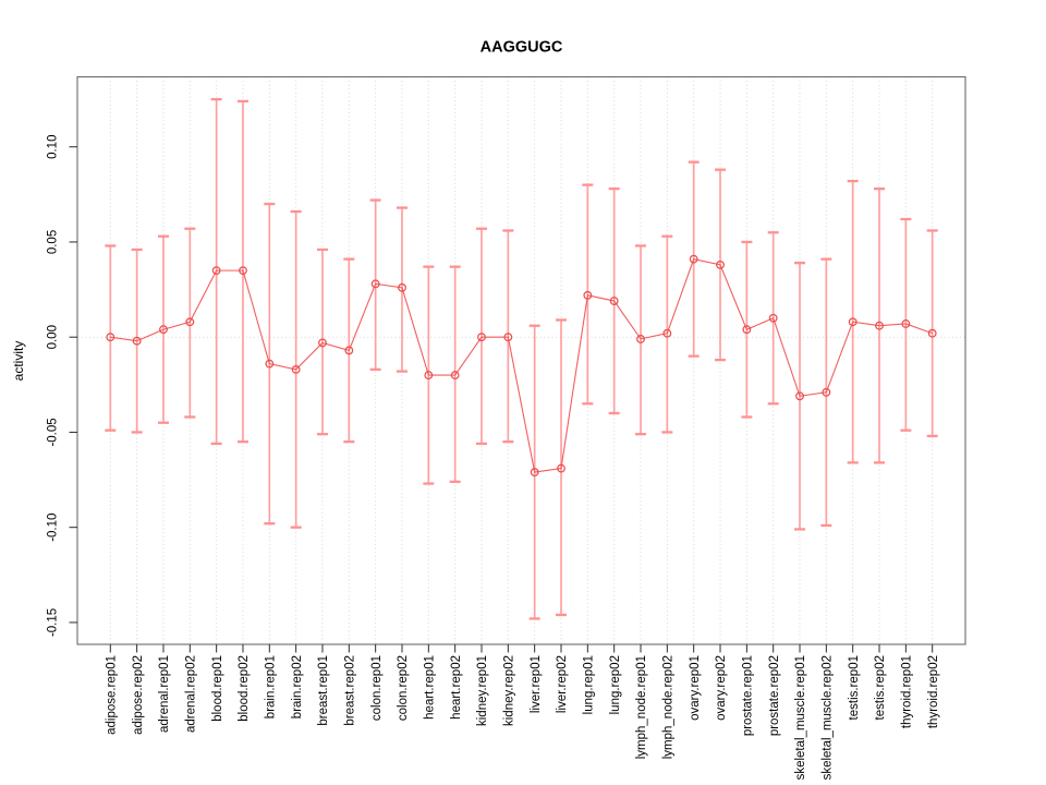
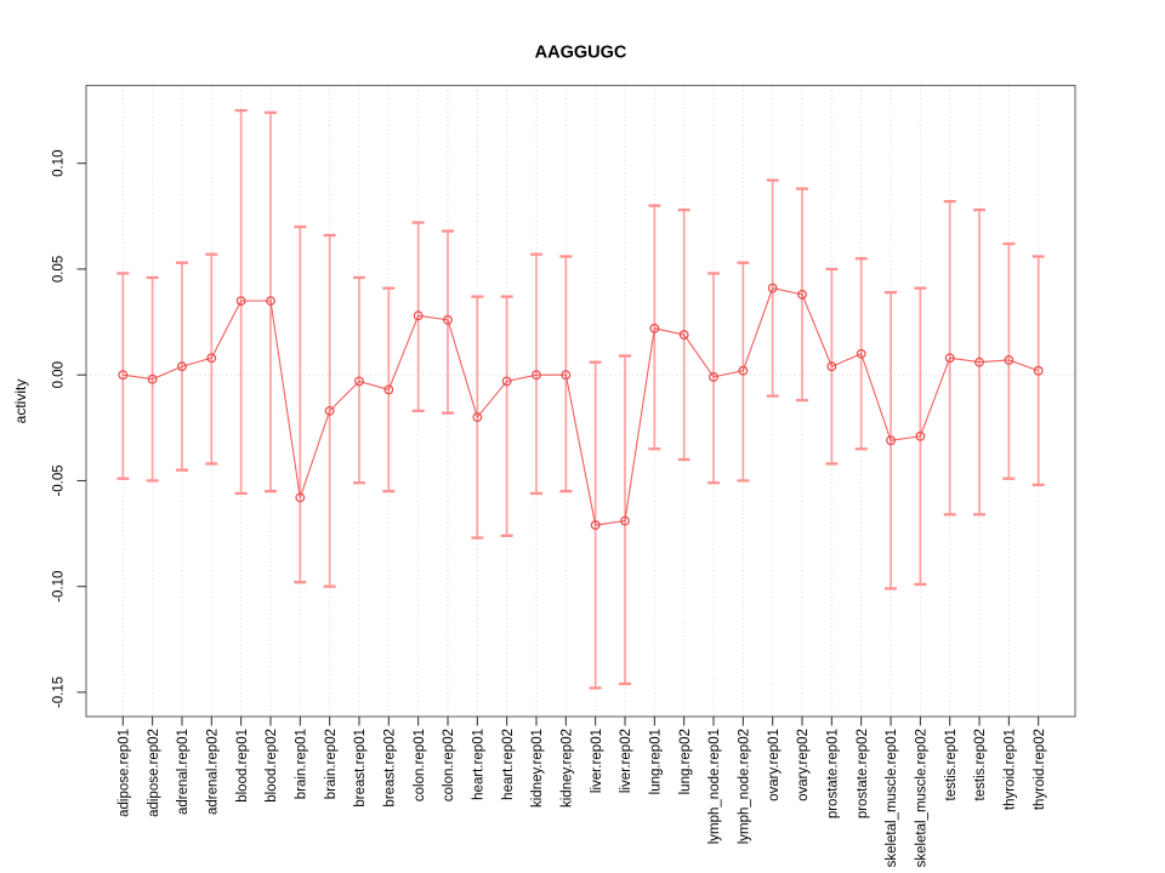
activity/brain.rep01: -0.014 -> -0.058
activity/heart.rep02: -0.020 -> -0.003
